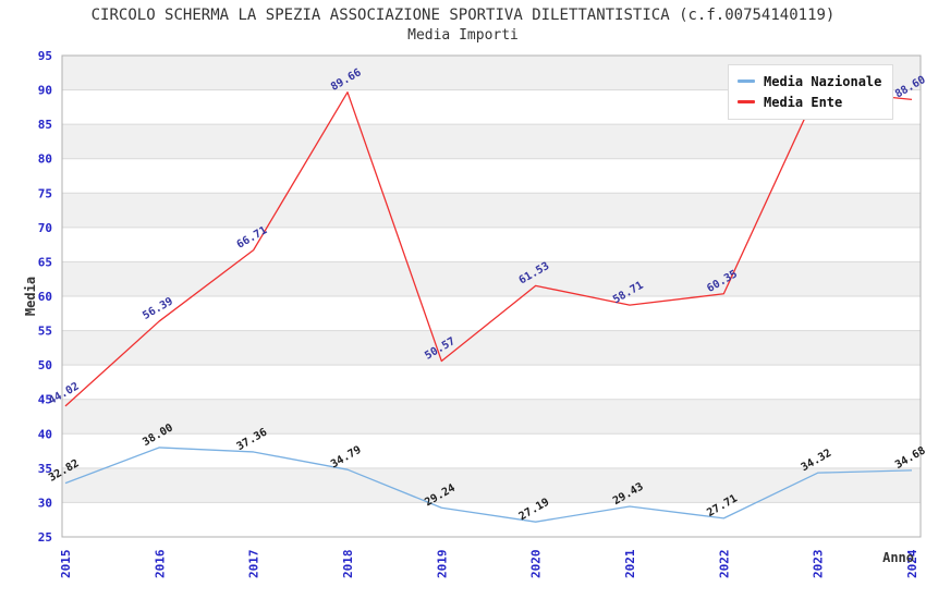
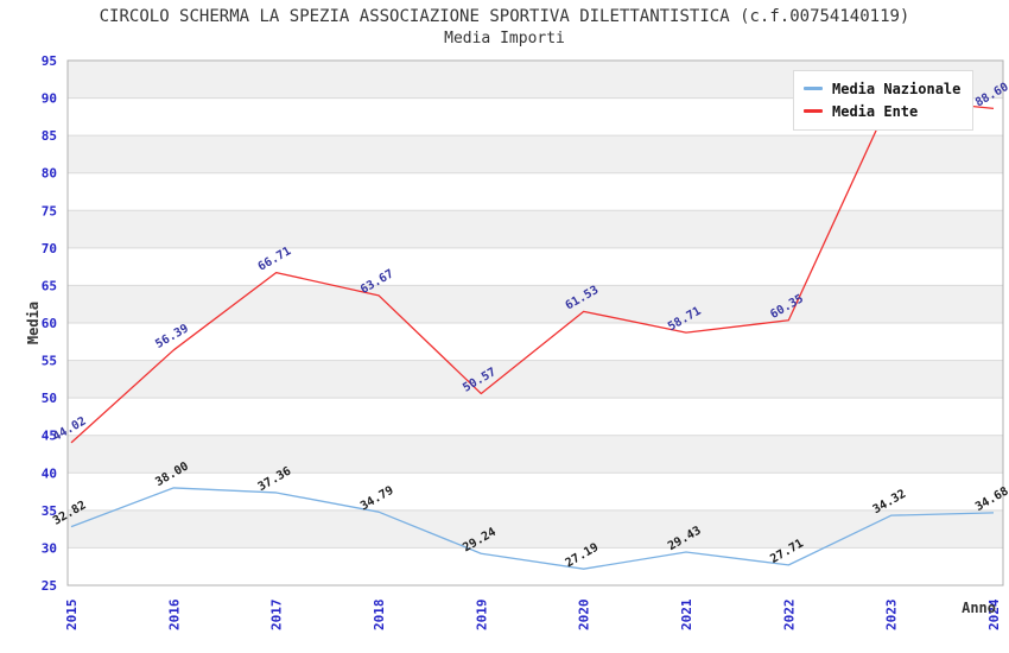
Media Ente/2018: 89.66 -> 63.67
